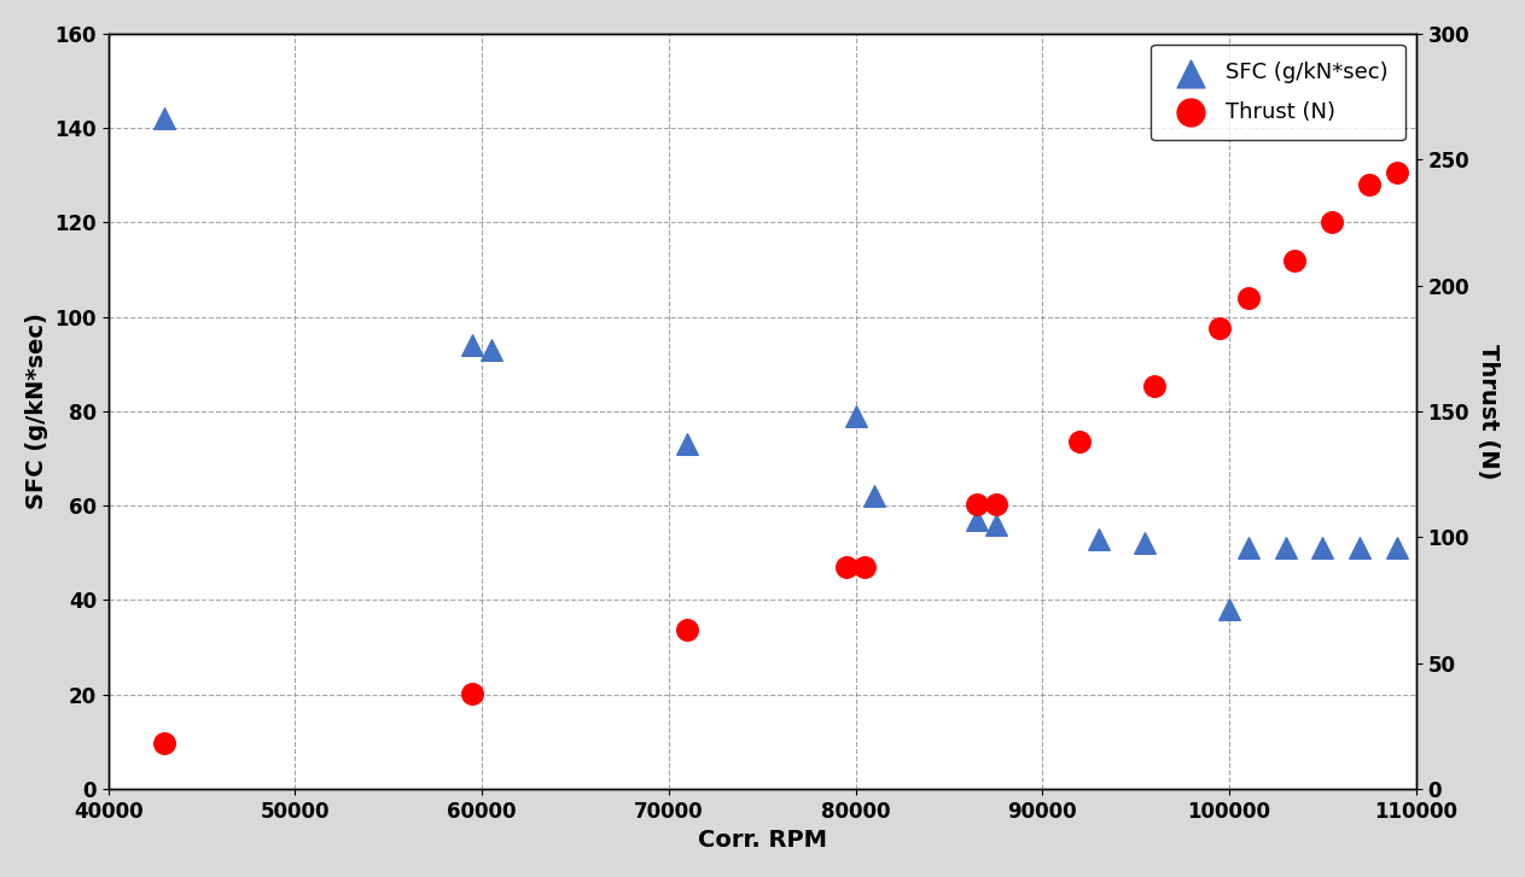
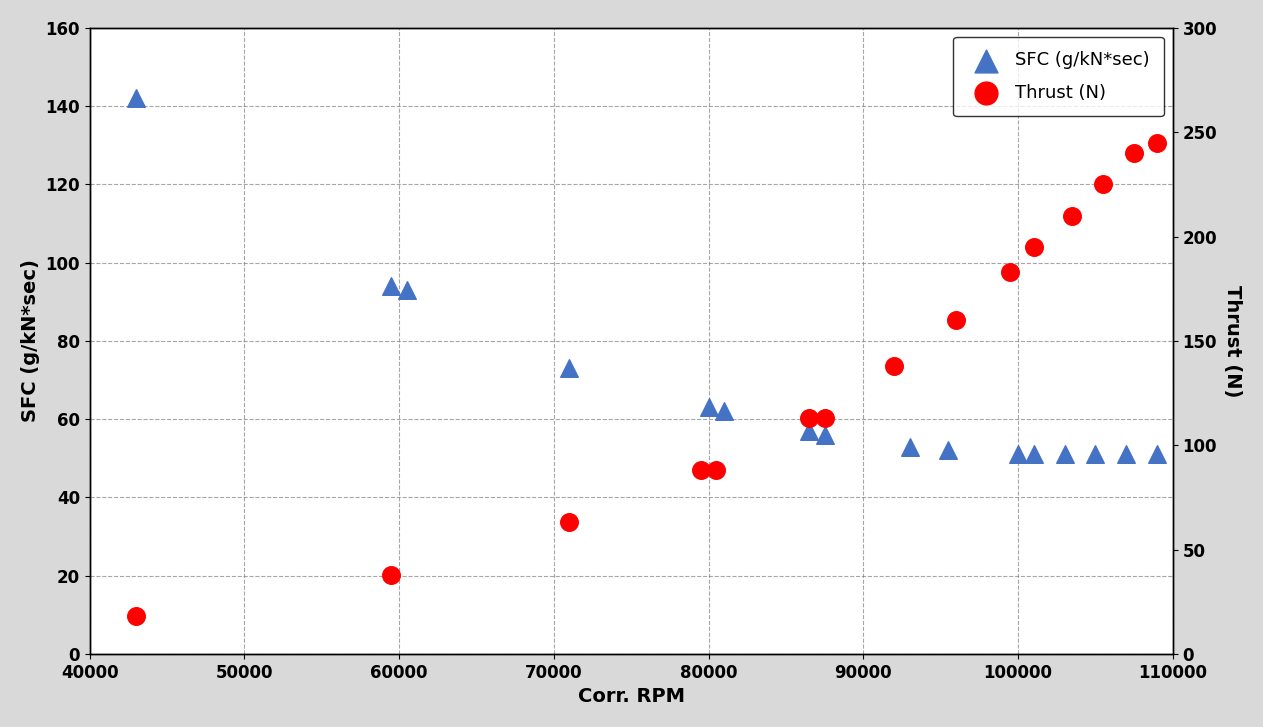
SFC (g/kN*sec)/80000: 79 -> 63
SFC (g/kN*sec)/100000: 38 -> 51
